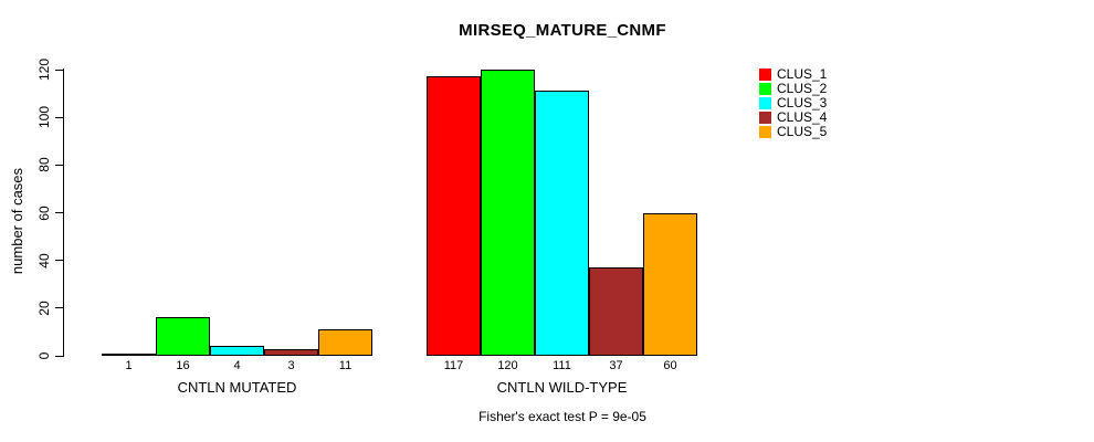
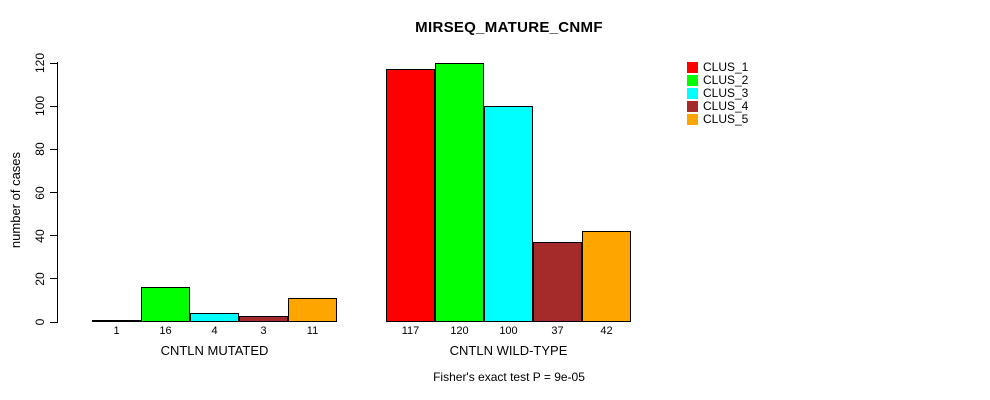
CLUS_3/CNTLN WILD-TYPE: 111 -> 100
CLUS_5/CNTLN WILD-TYPE: 60 -> 42
